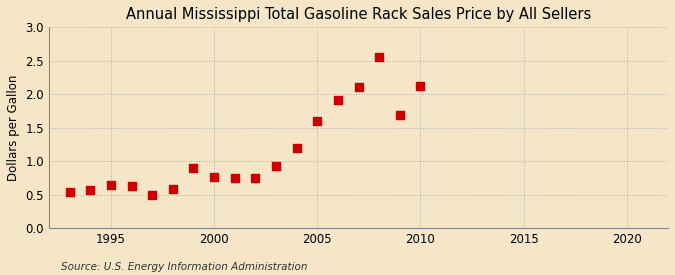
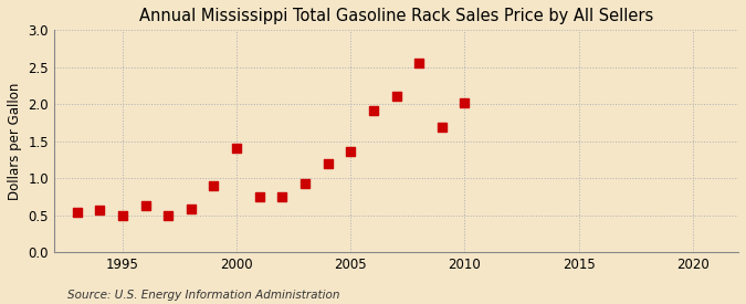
1995: 0.64 -> 0.50
2000: 0.77 -> 1.40
2005: 1.60 -> 1.36
2010: 2.12 -> 2.02
